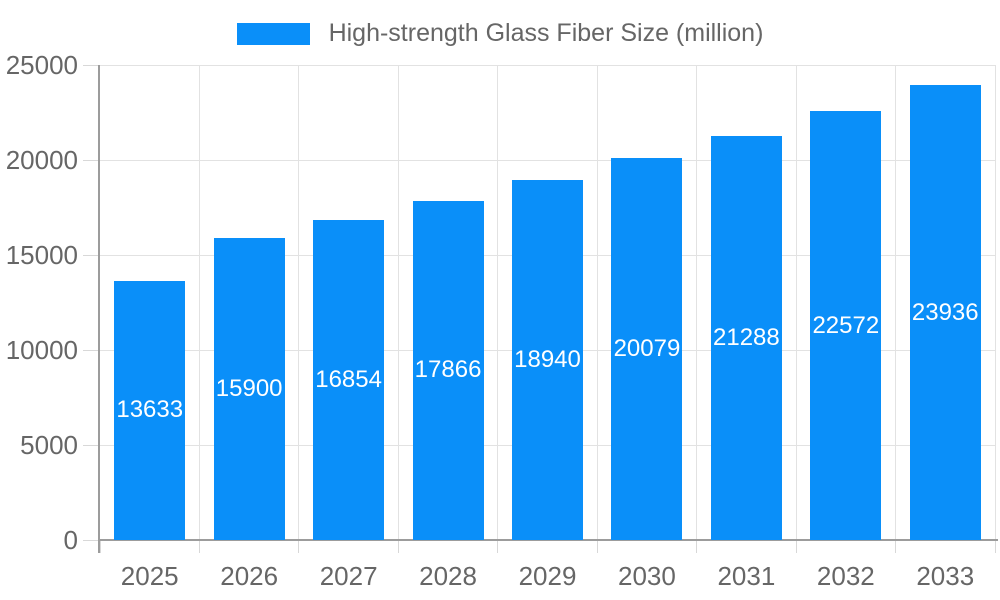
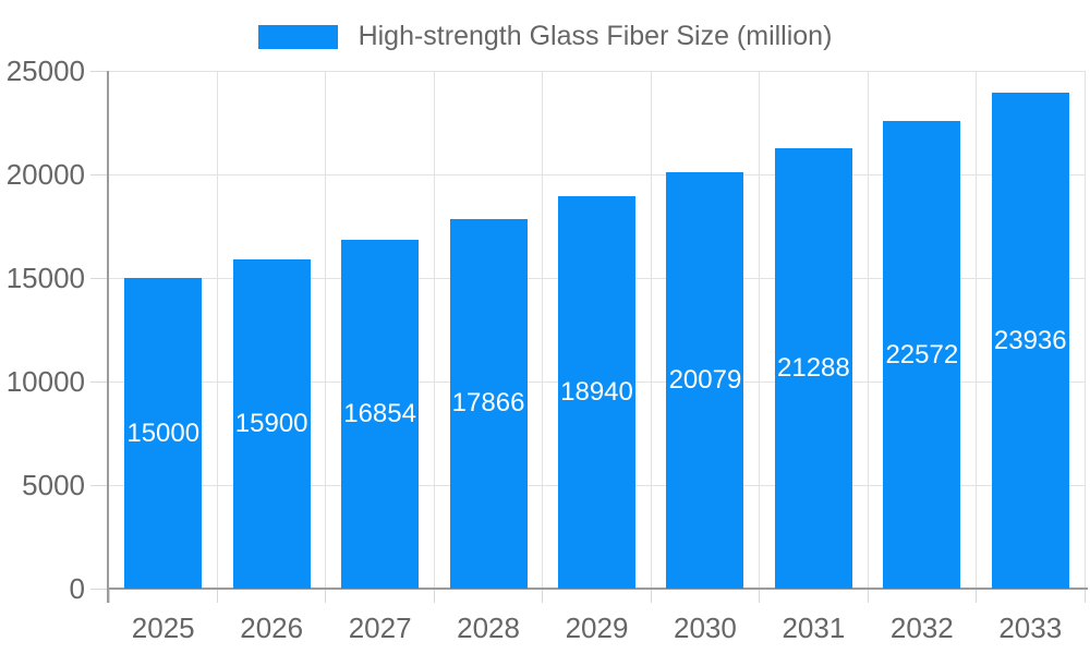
2025: 13633 -> 15000
